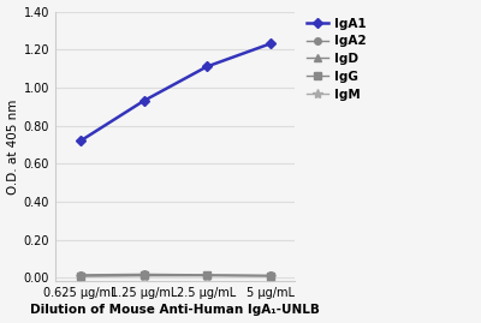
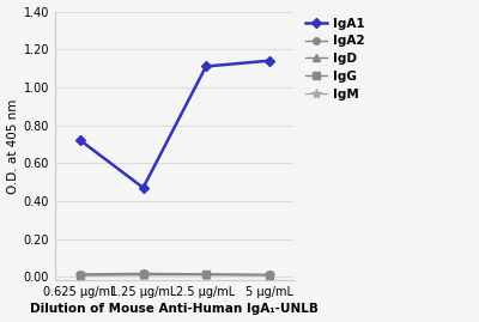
IgA1/1.25 μg/mL: 0.93 -> 0.47
IgA1/5 μg/mL: 1.23 -> 1.14
